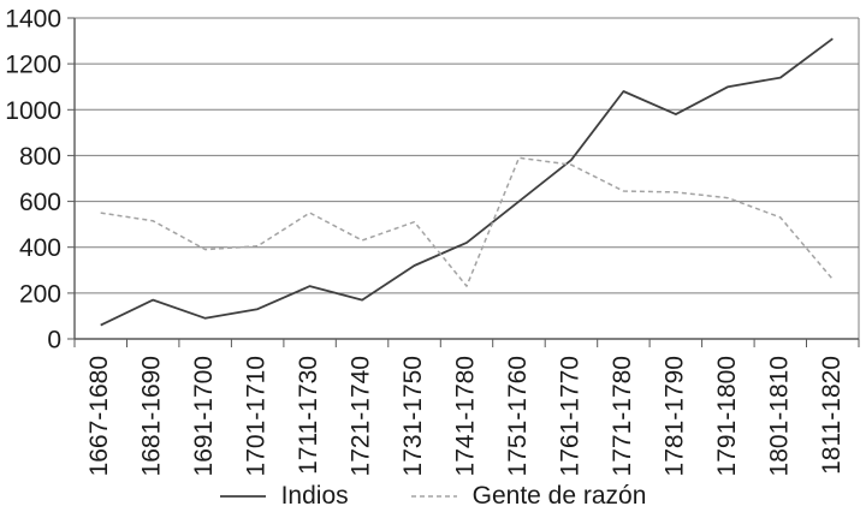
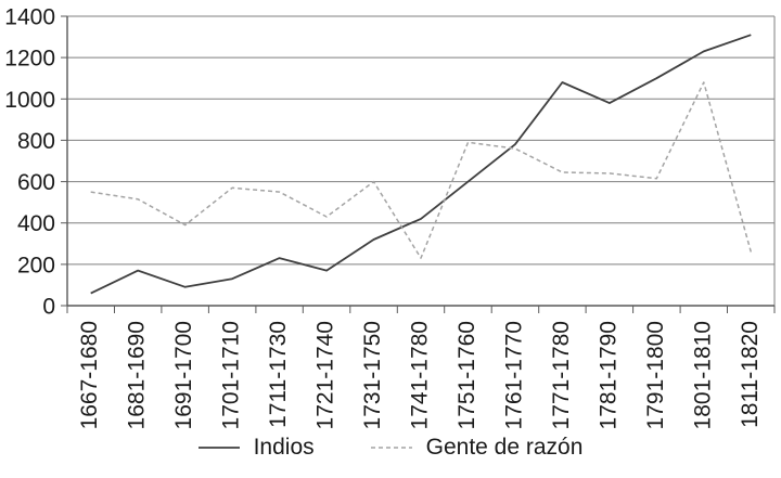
Gente de razón/1701-1710: 400 -> 570
Gente de razón/1731-1750: 510 -> 600
Indios/1801-1810: 1140 -> 1230
Gente de razón/1801-1810: 530 -> 1080
